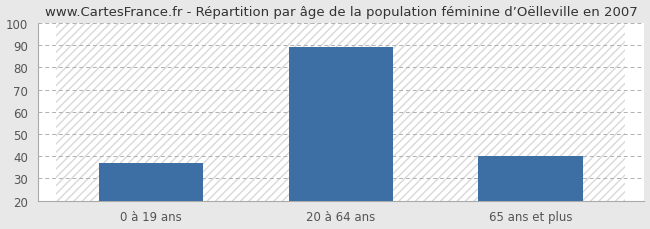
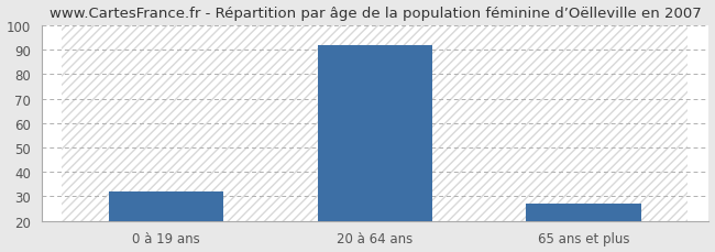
0 à 19 ans: 37 -> 32
20 à 64 ans: 89 -> 92
65 ans et plus: 40 -> 27
